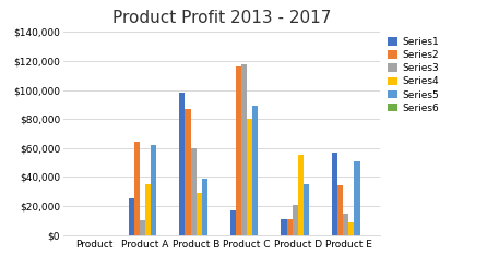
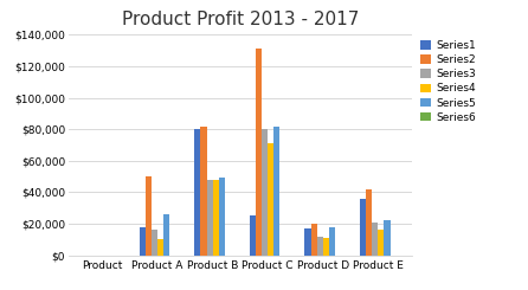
Series1/Product A: $25,000 -> $18,000
Series2/Product A: $64,000 -> $50,000
Series3/Product A: $10,000 -> $16,000
Series4/Product A: $35,000 -> $10,000
Series5/Product A: $62,000 -> $26,000
Series1/Product B: $98,000 -> $80,000
Series2/Product B: $87,000 -> $82,000
Series3/Product B: $60,000 -> $48,000
Series4/Product B: $29,000 -> $48,000
Series5/Product B: $39,000 -> $49,000
Series1/Product C: $17,000 -> $25,000
Series2/Product C: $116,000 -> $131,000
Series3/Product C: $118,000 -> $80,000
Series4/Product C: $80,000 -> $71,000
Series5/Product C: $89,000 -> $82,000
Series1/Product D: $11,000 -> $17,000
Series2/Product D: $11,000 -> $20,000
Series3/Product D: $21,000 -> $12,000
Series4/Product D: $55,000 -> $11,000
Series5/Product D: $35,000 -> $18,000
Series1/Product E: $57,000 -> $36,000
Series2/Product E: $34,000 -> $42,000
Series3/Product E: $15,000 -> $21,000
Series4/Product E: $9,000 -> $16,000
Series5/Product E: $51,000 -> $22,000
